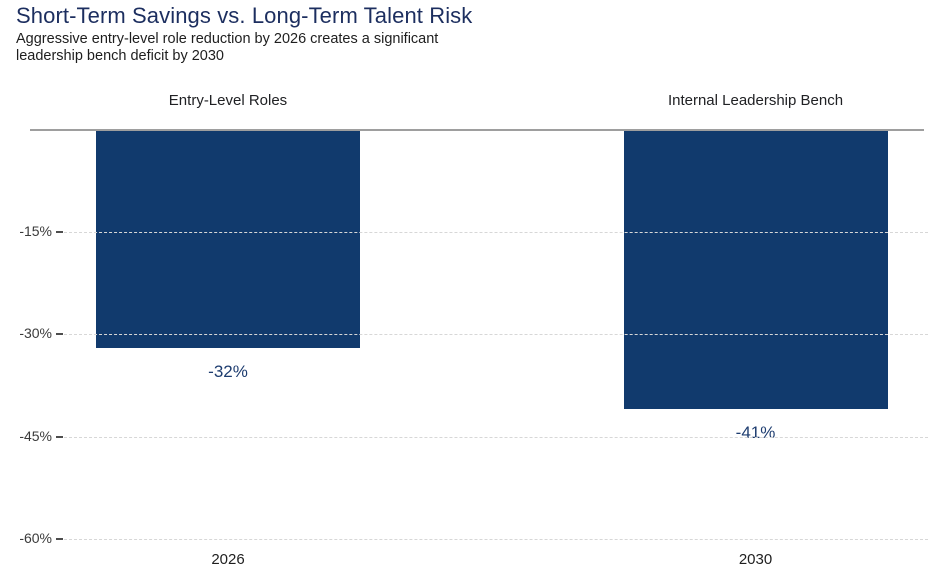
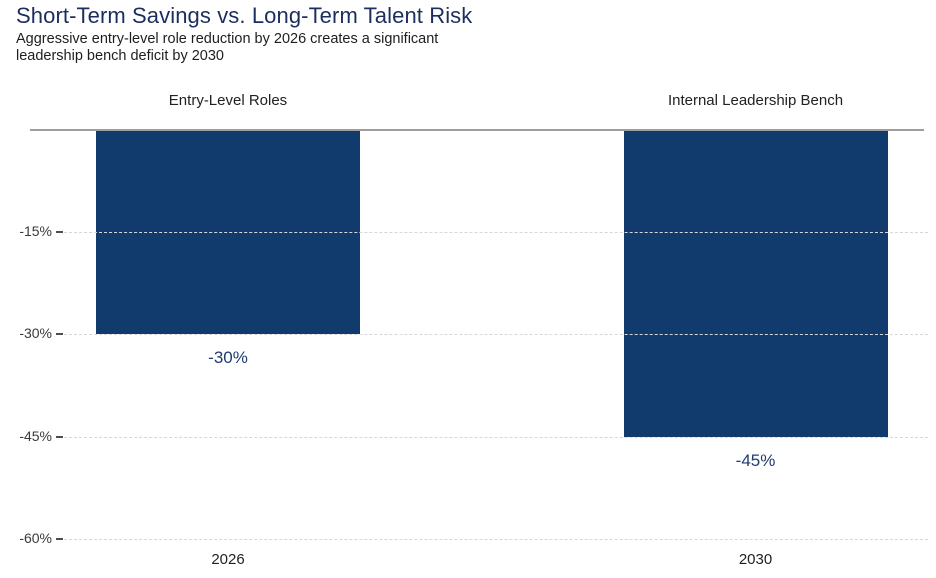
2026: -32% -> -30%
2030: -41% -> -45%
